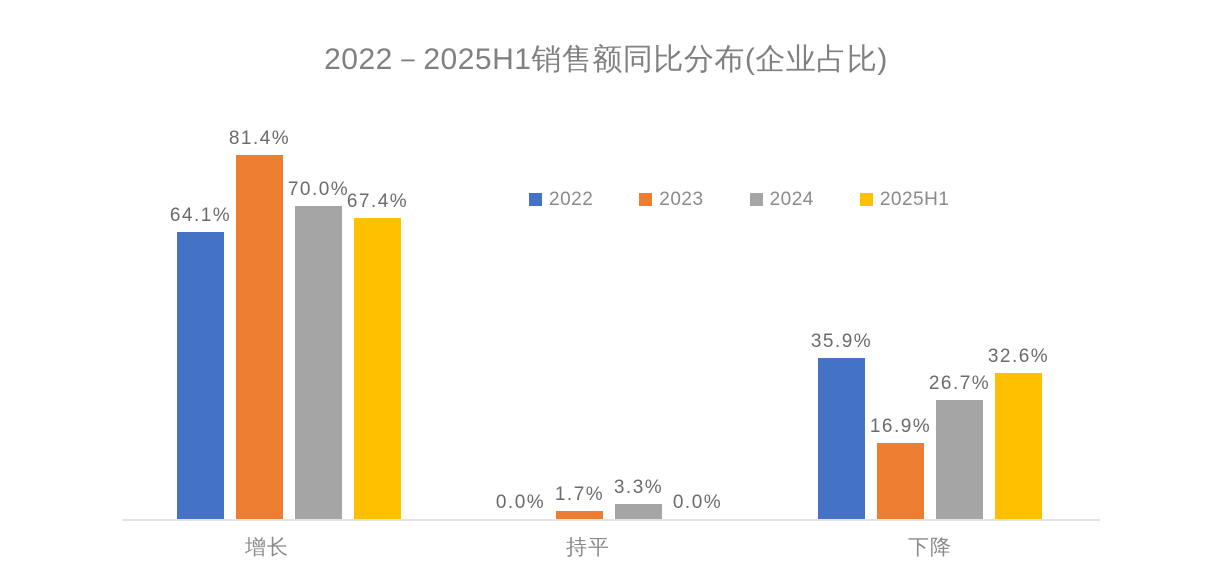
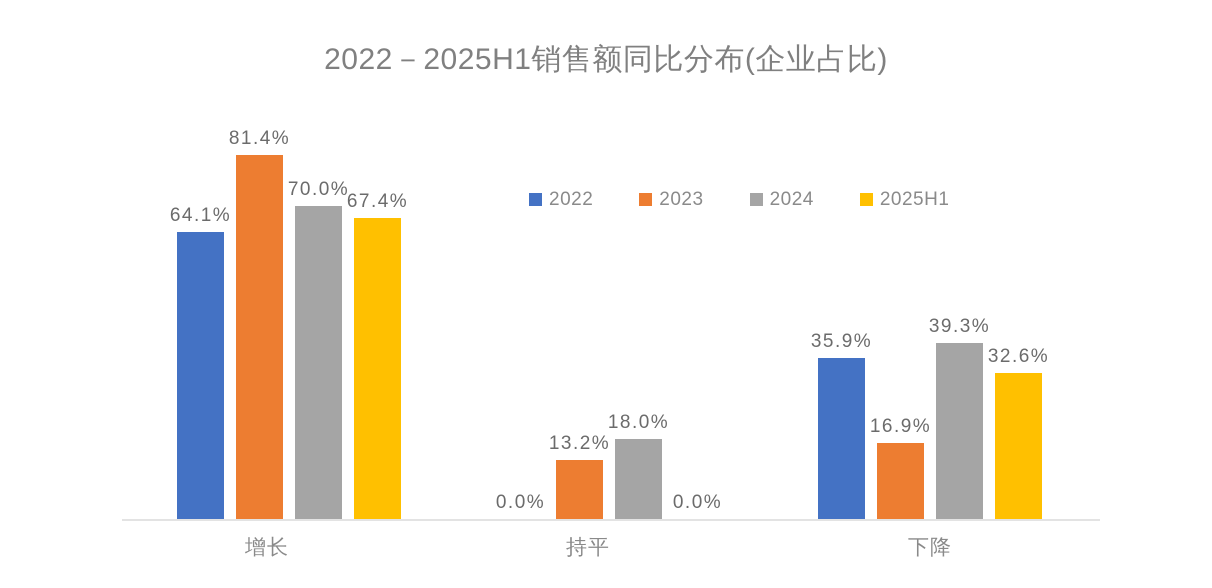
2023/持平: 1.7% -> 13.2%
2024/持平: 3.3% -> 18.0%
2024/下降: 26.7% -> 39.3%
